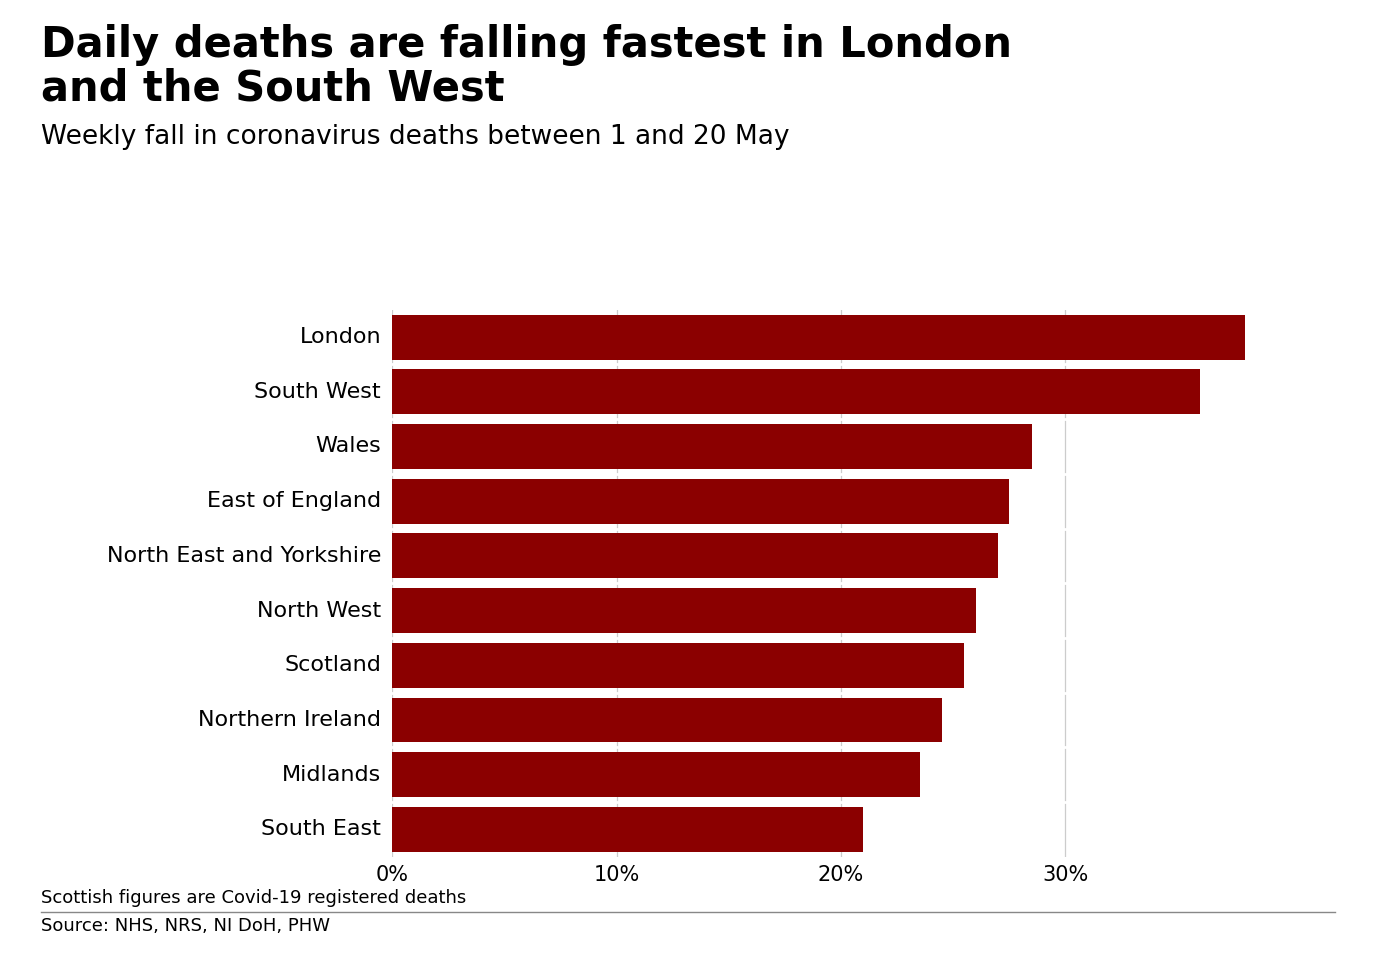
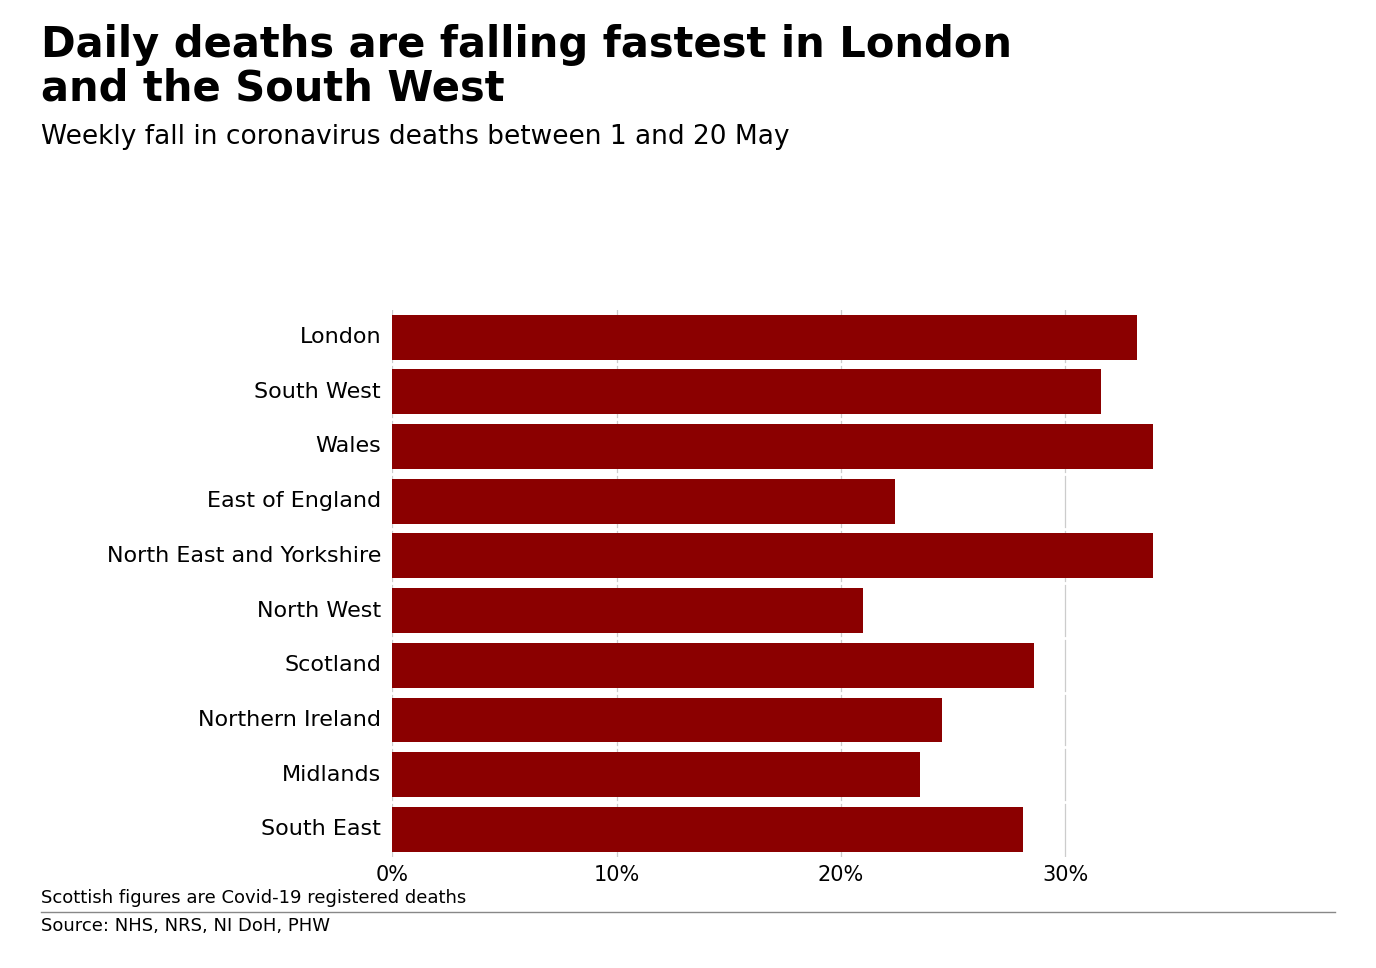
London: 38.0% -> 33.2%
South West: 36.0% -> 31.6%
Wales: 28.5% -> 33.9%
East of England: 27.5% -> 22.4%
North East and Yorkshire: 27.0% -> 33.9%
North West: 26.0% -> 21.0%
Scotland: 25.5% -> 28.6%
South East: 21.0% -> 28.1%
